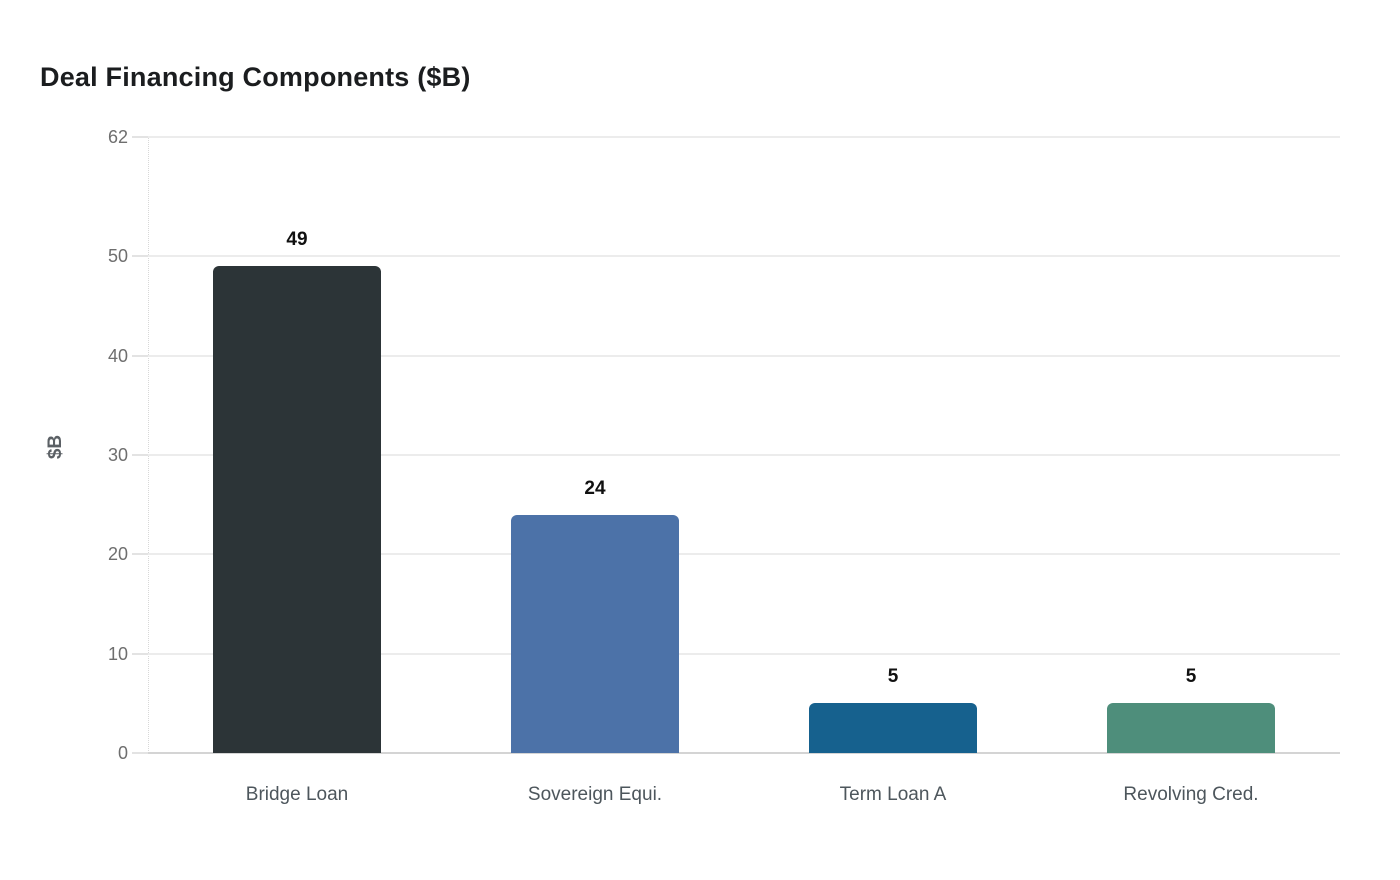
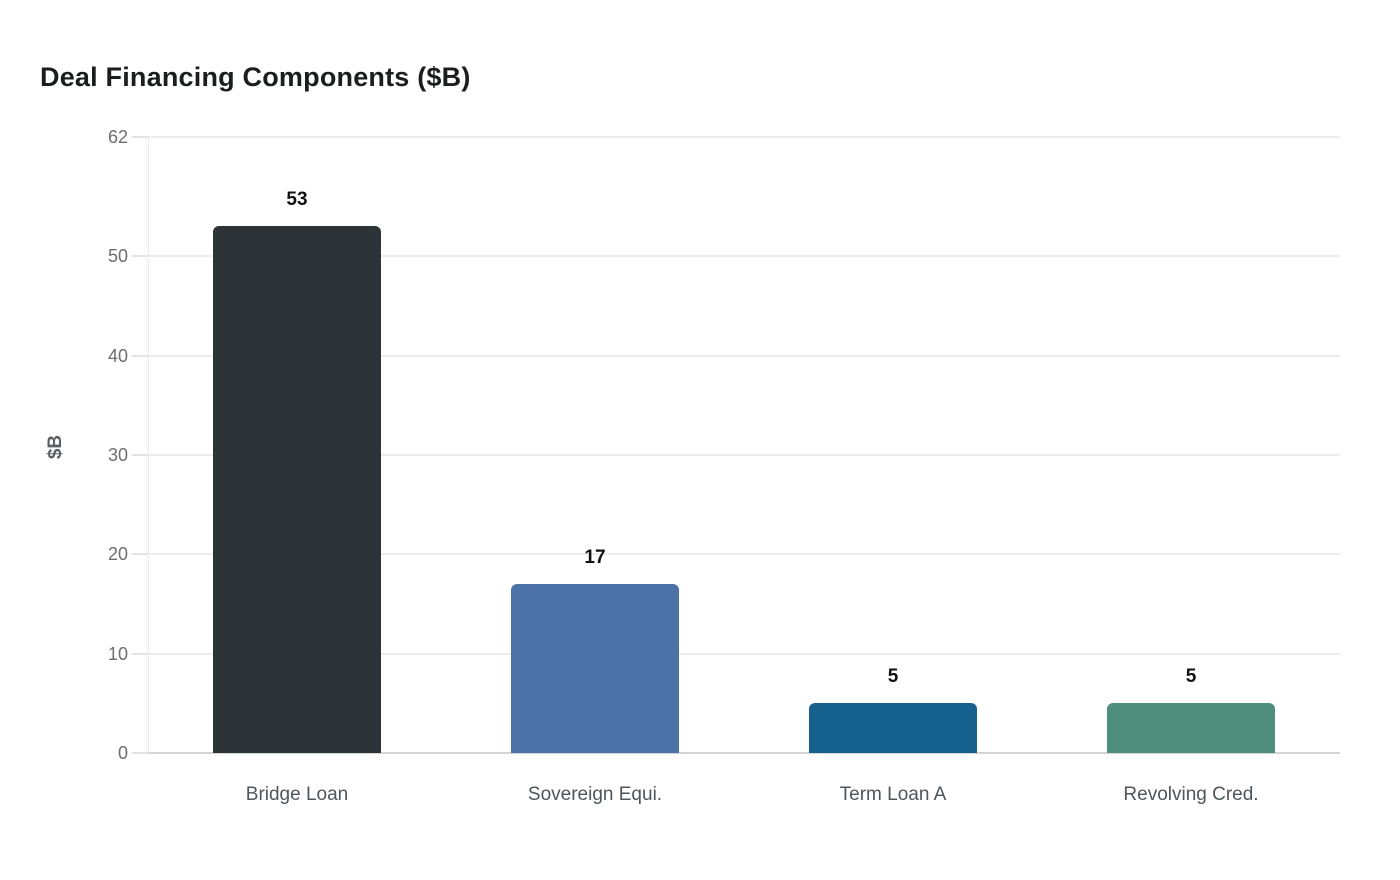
Bridge Loan: 49 -> 53
Sovereign Equi.: 24 -> 17
